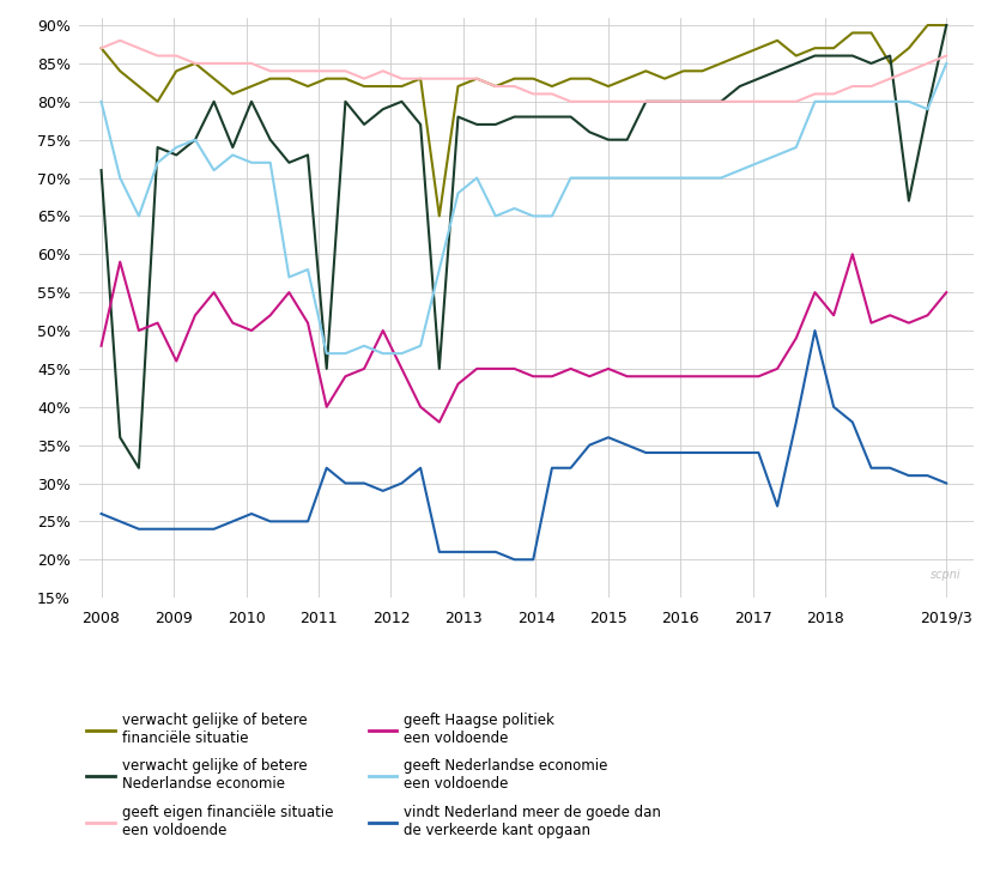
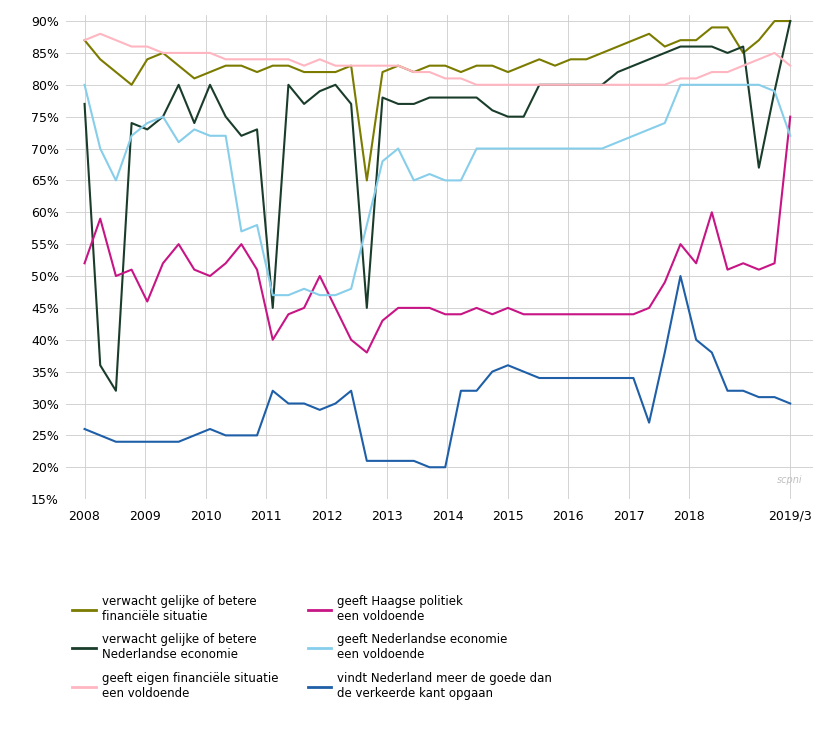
verwacht gelijke of betere Nederlandse economie/2008: 71% -> 77%
geeft Haagse politiek een voldoende/2008: 48% -> 52%
geeft eigen financiële situatie een voldoende/2019/3: 86% -> 83%
geeft Haagse politiek een voldoende/2019/3: 55% -> 75%
geeft Nederlandse economie een voldoende/2019/3: 85% -> 72%
